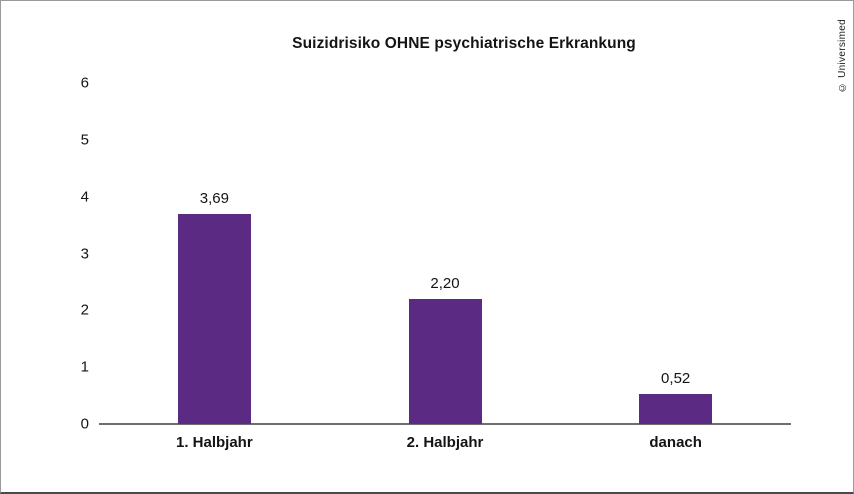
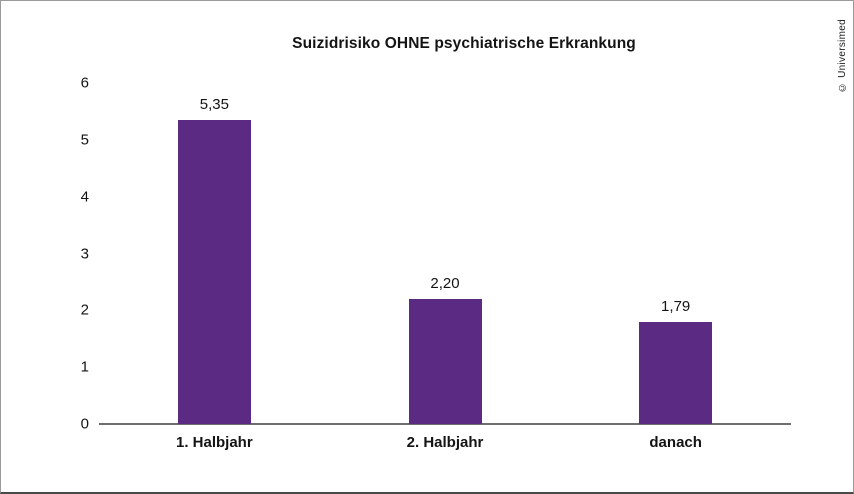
1. Halbjahr: 3,69 -> 5,35
danach: 0,52 -> 1,79
